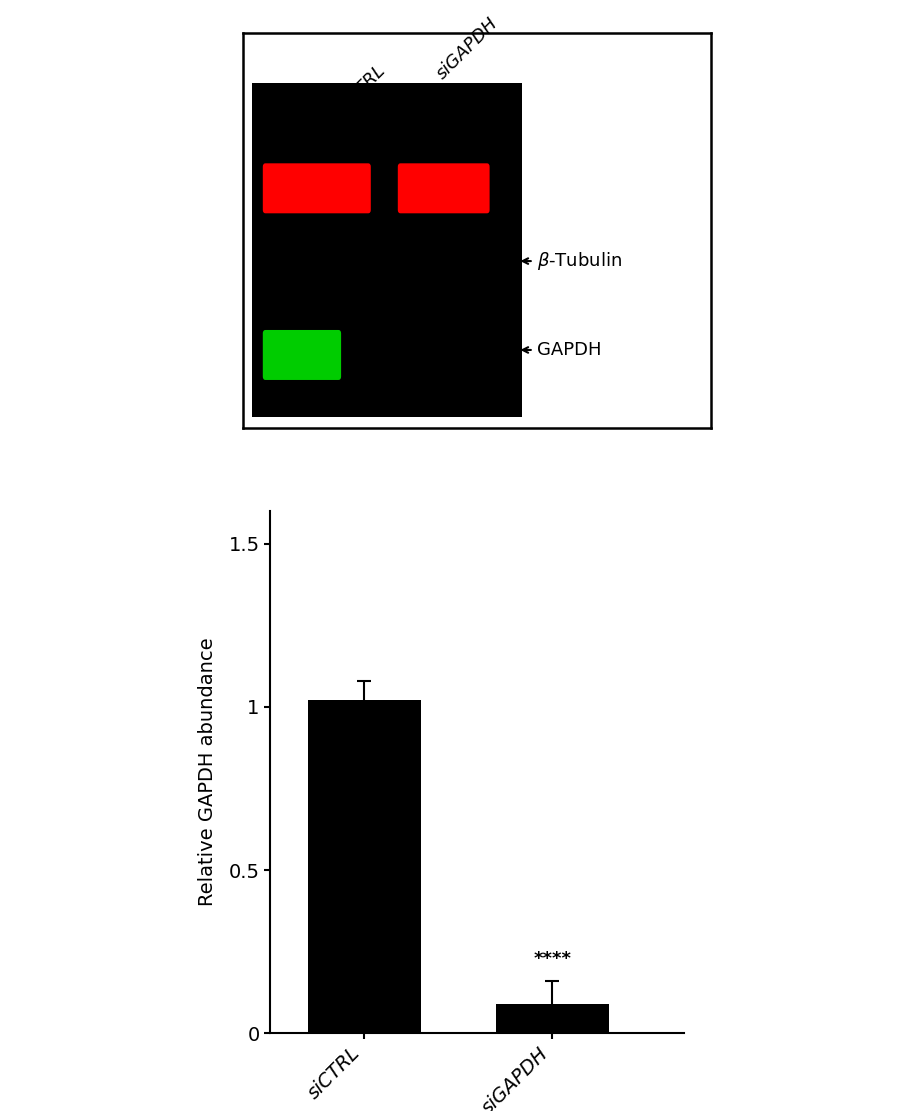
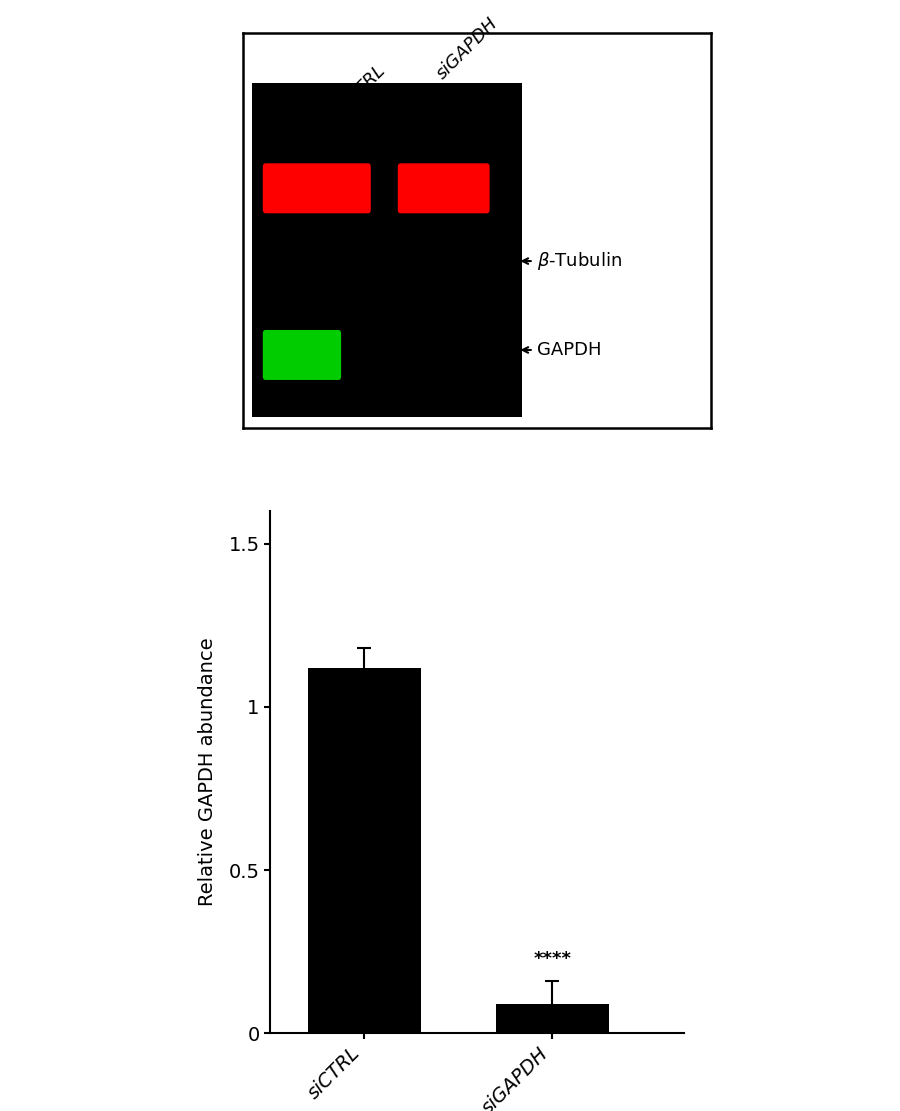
siCTRL: 1.02 -> 1.12
